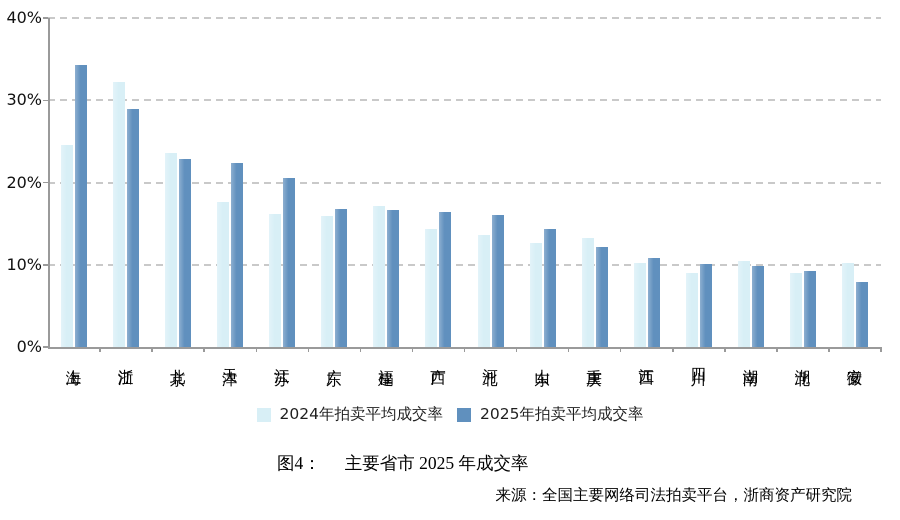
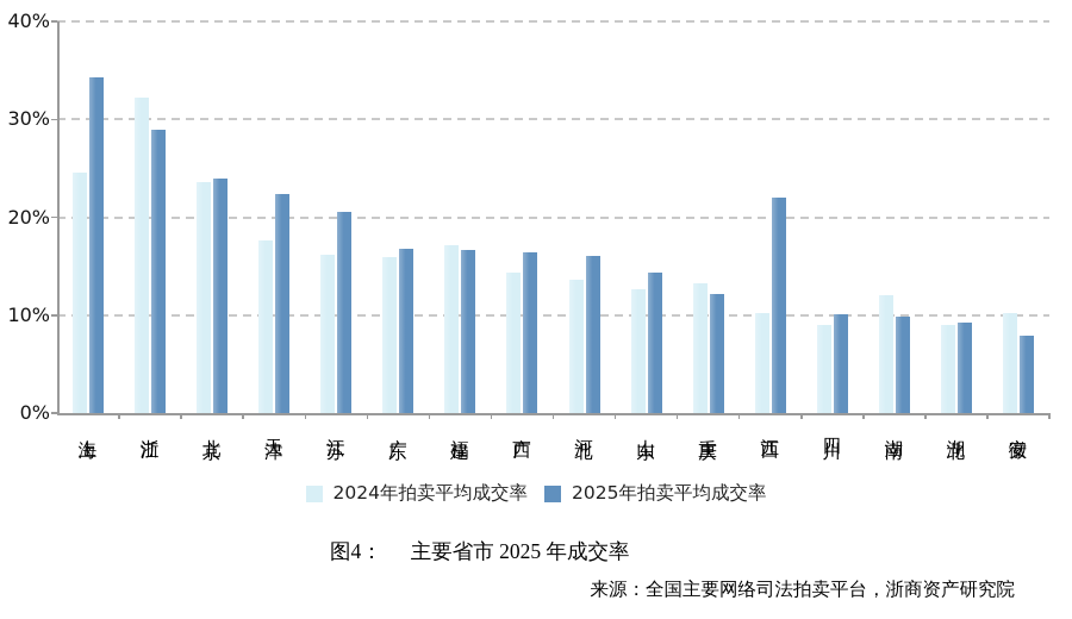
2025年拍卖平均成交率/北京: 23% -> 24%
2025年拍卖平均成交率/江西: 11% -> 22%
2024年拍卖平均成交率/湖南: 10% -> 12%
